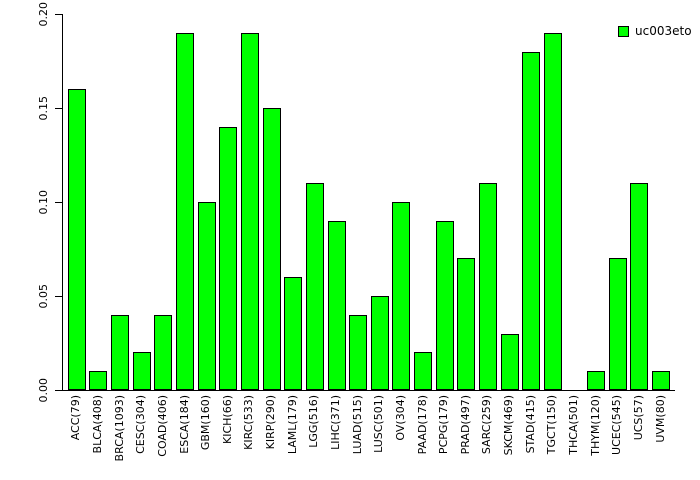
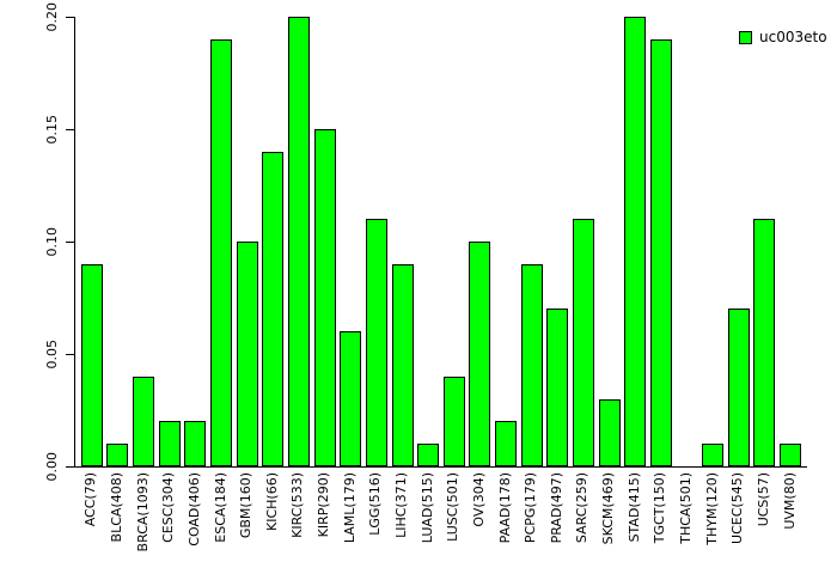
ACC(79): 0.16 -> 0.09
COAD(406): 0.04 -> 0.02
KIRC(533): 0.19 -> 0.20
LUAD(515): 0.04 -> 0.01
LUSC(501): 0.05 -> 0.04
STAD(415): 0.18 -> 0.20
